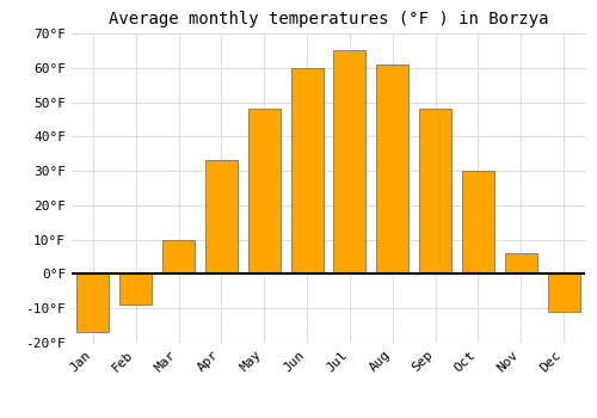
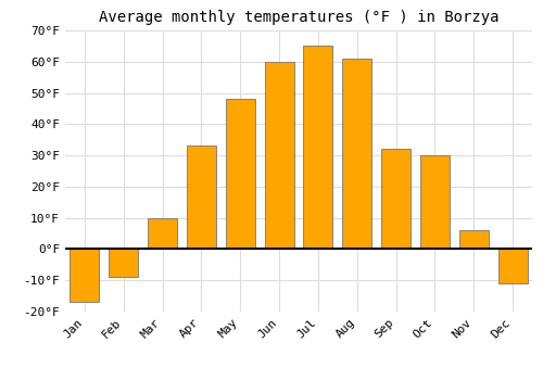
Sep: 48°F -> 32°F
